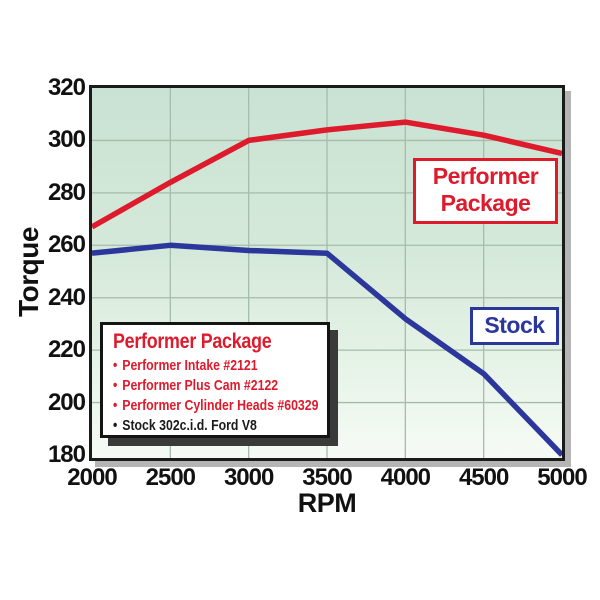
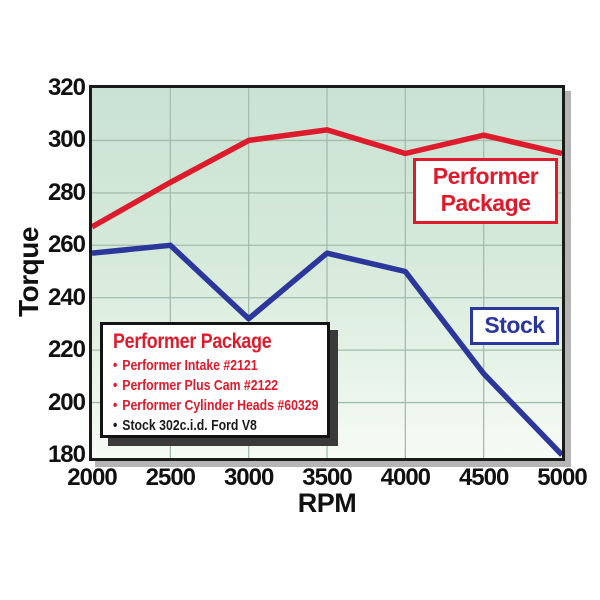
Stock/3000: 258 -> 232
Performer Package/4000: 307 -> 295
Stock/4000: 232 -> 250
